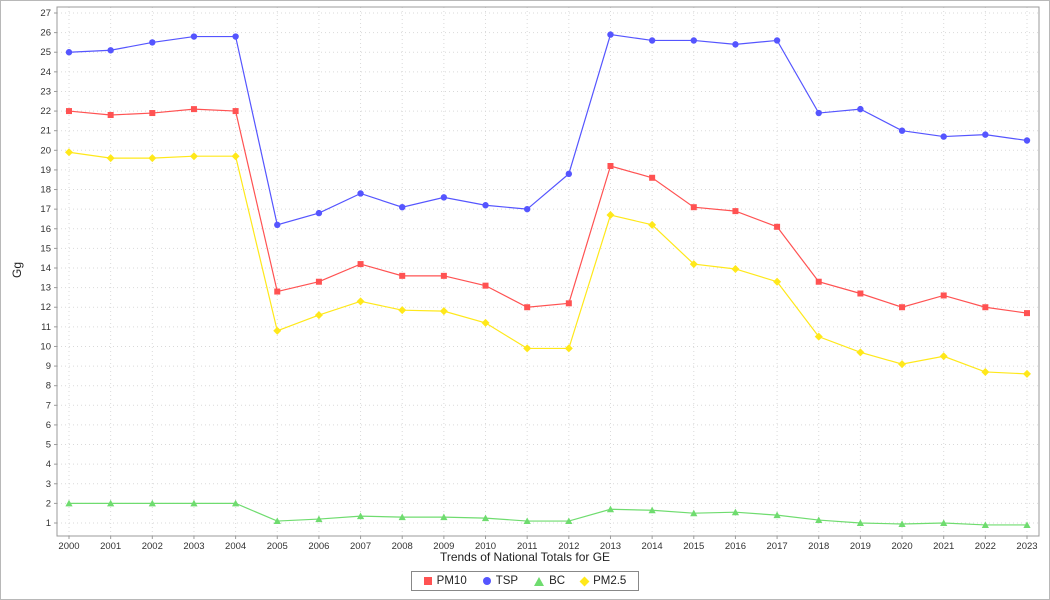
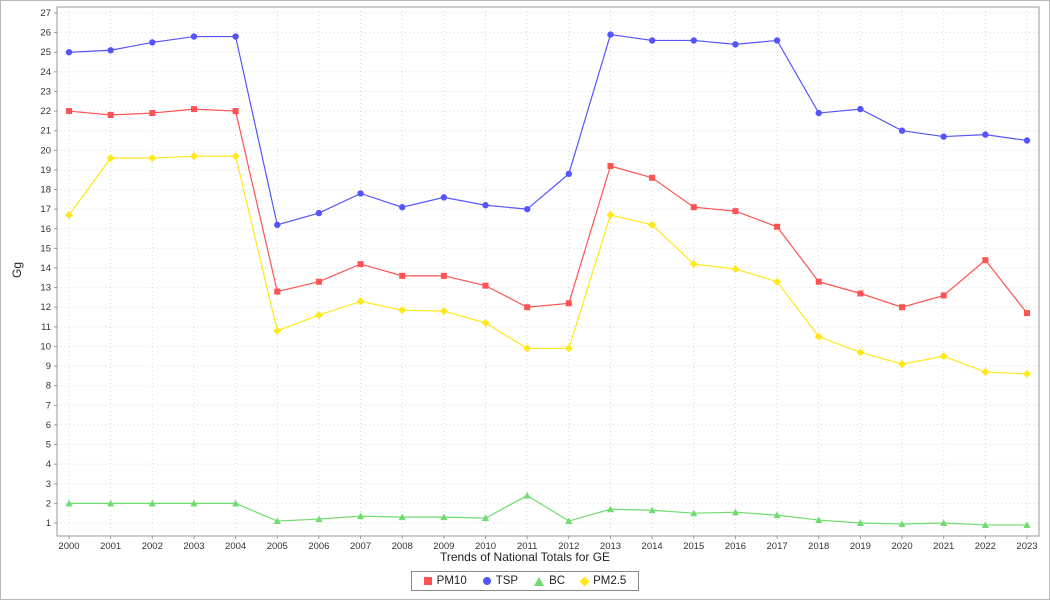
PM2.5/2000: 19.9 -> 16.7
BC/2011: 1.1 -> 2.4
PM10/2022: 12.0 -> 14.4
